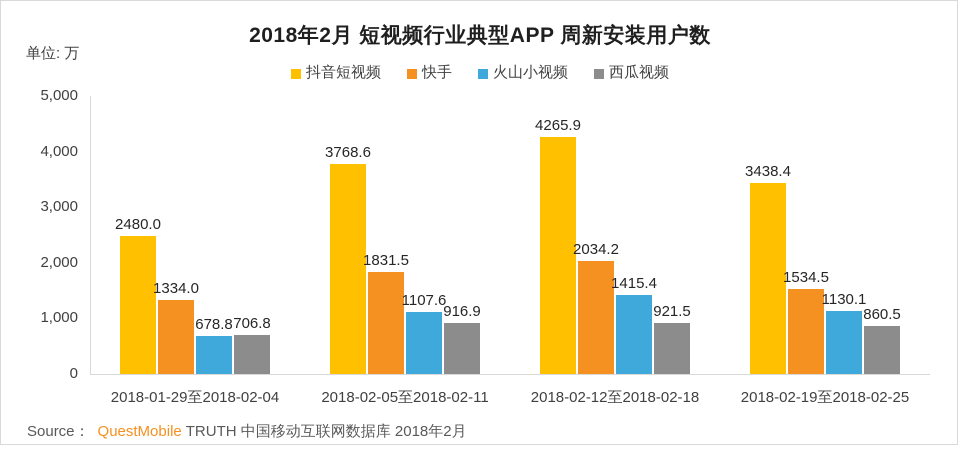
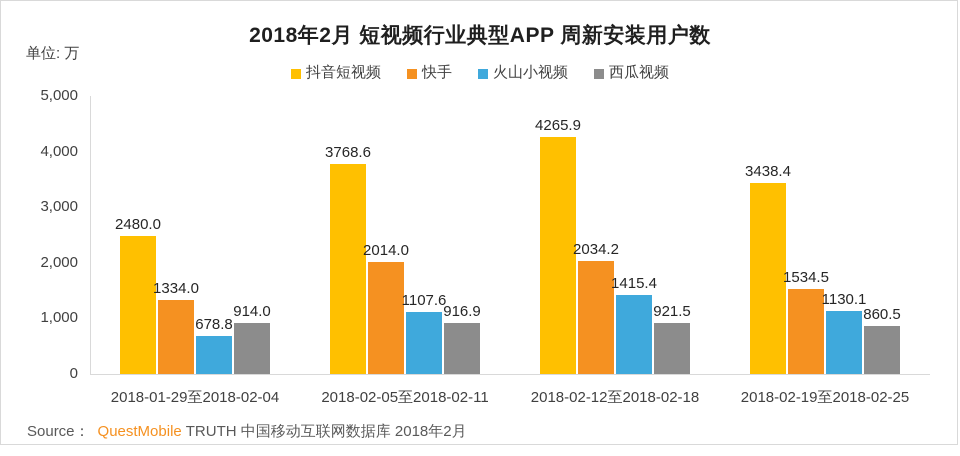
西瓜视频/2018-01-29至2018-02-04: 706.8 -> 914.0
快手/2018-02-05至2018-02-11: 1831.5 -> 2014.0
